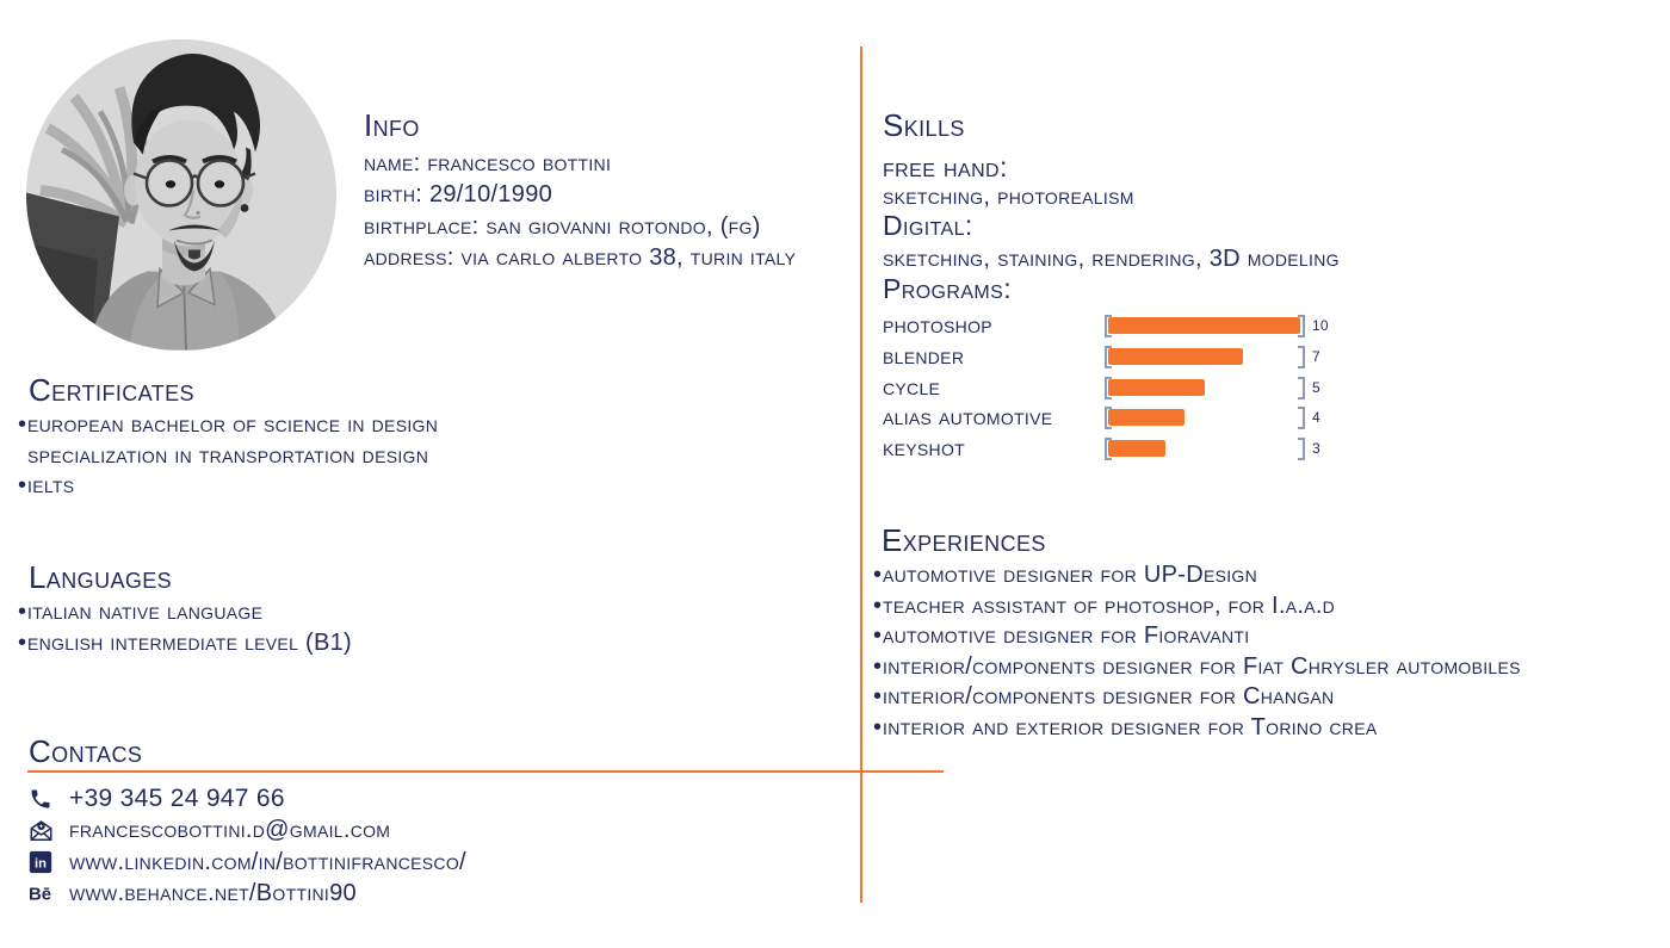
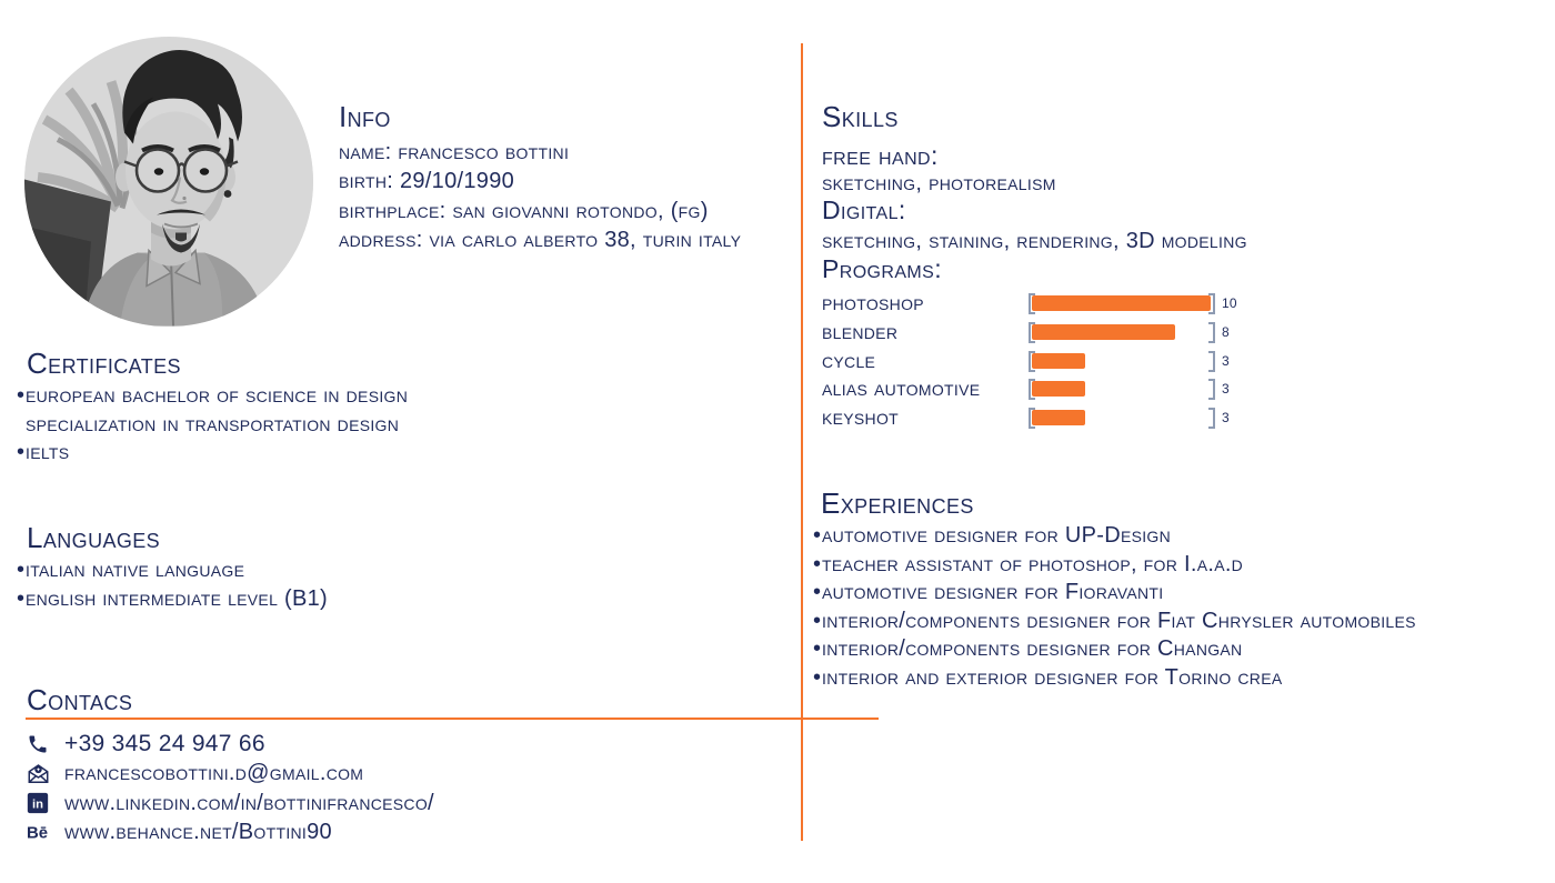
blender: 7 -> 8
cycle: 5 -> 3
alias automotive: 4 -> 3
